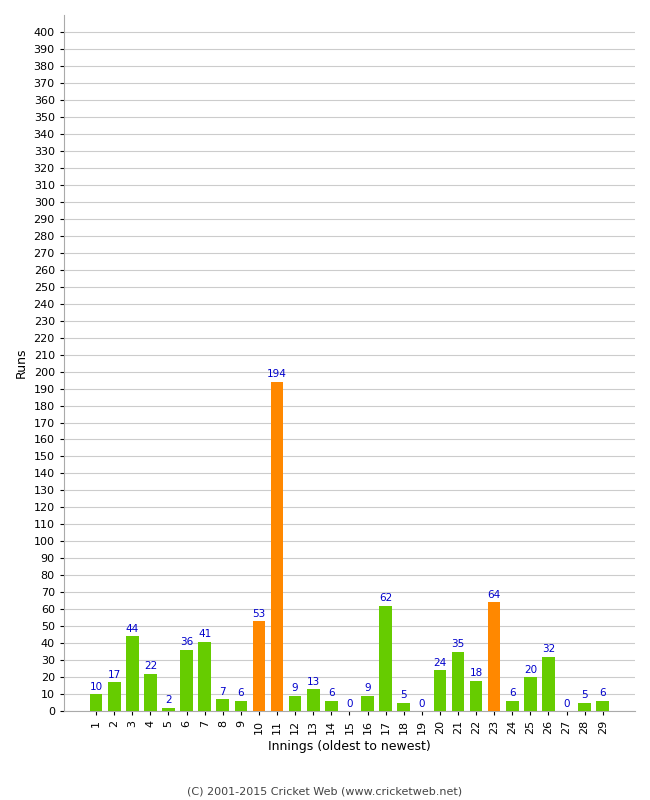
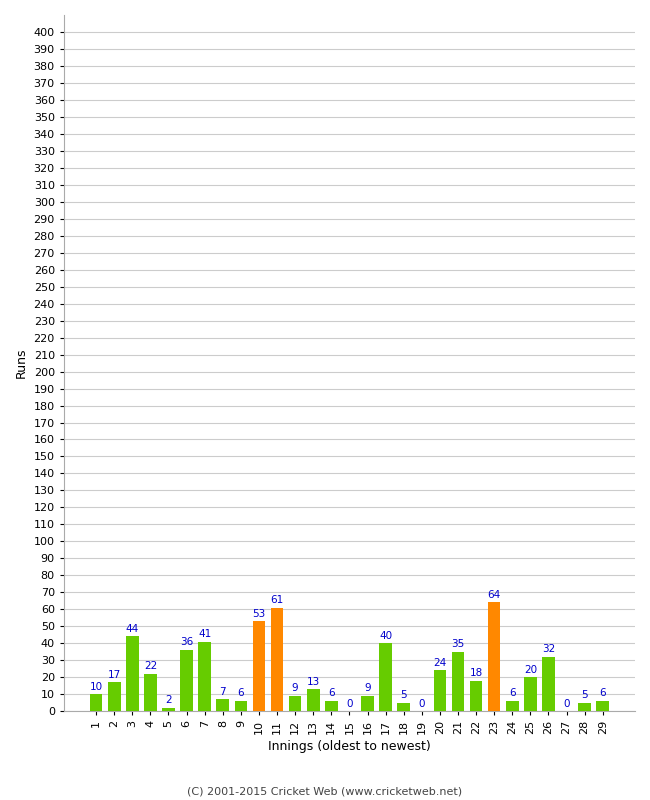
11: 194 -> 61
17: 62 -> 40
